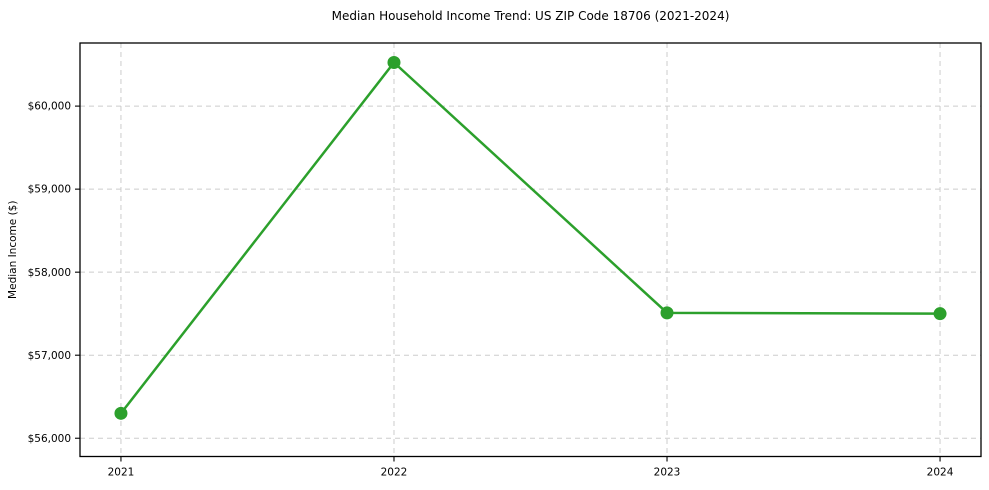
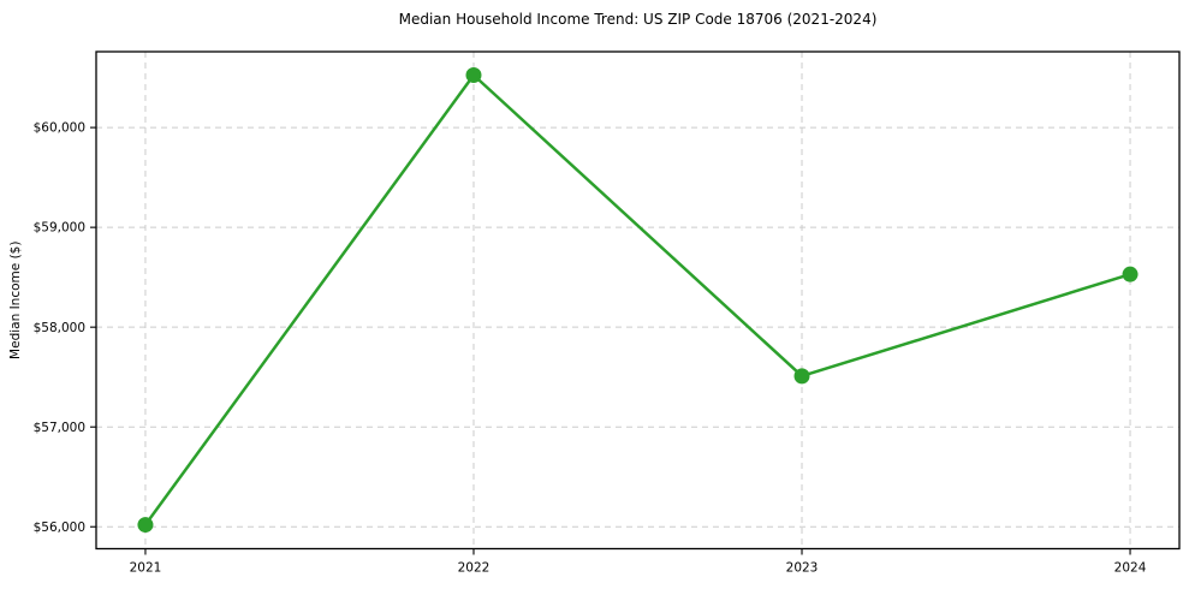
2021: $56300 -> $56000
2024: $57500 -> $58500
